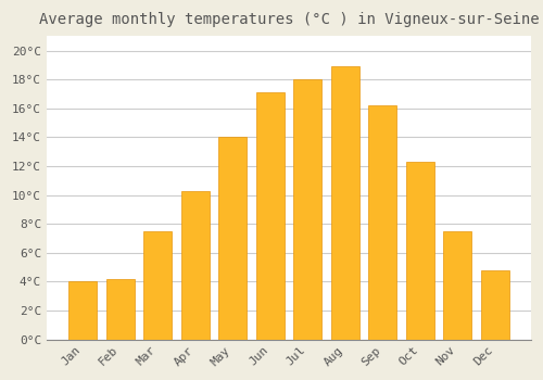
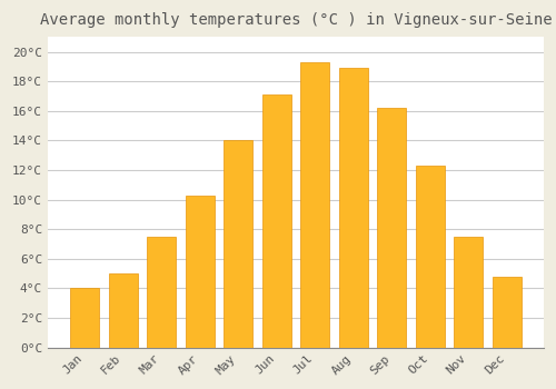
Feb: 4.2°C -> 5.0°C
Jul: 18.0°C -> 19.3°C
